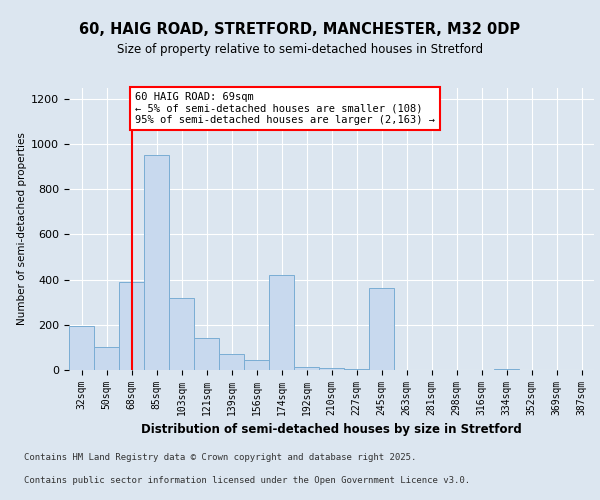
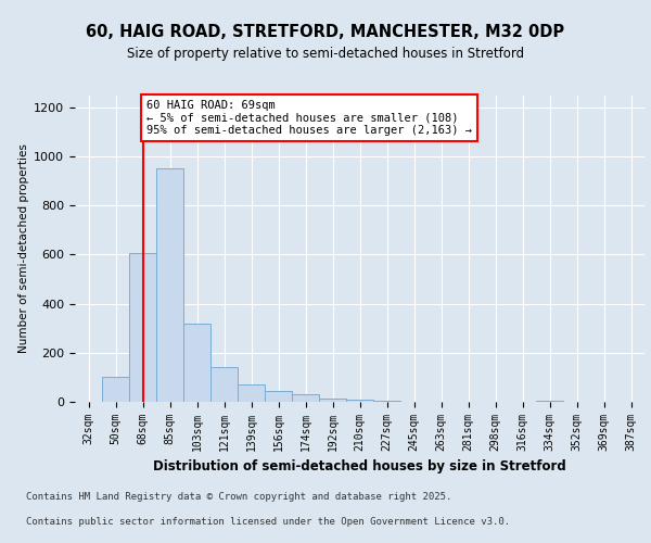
32sqm: 195 -> 2
68sqm: 390 -> 605
174sqm: 420 -> 30
245sqm: 365 -> 2
